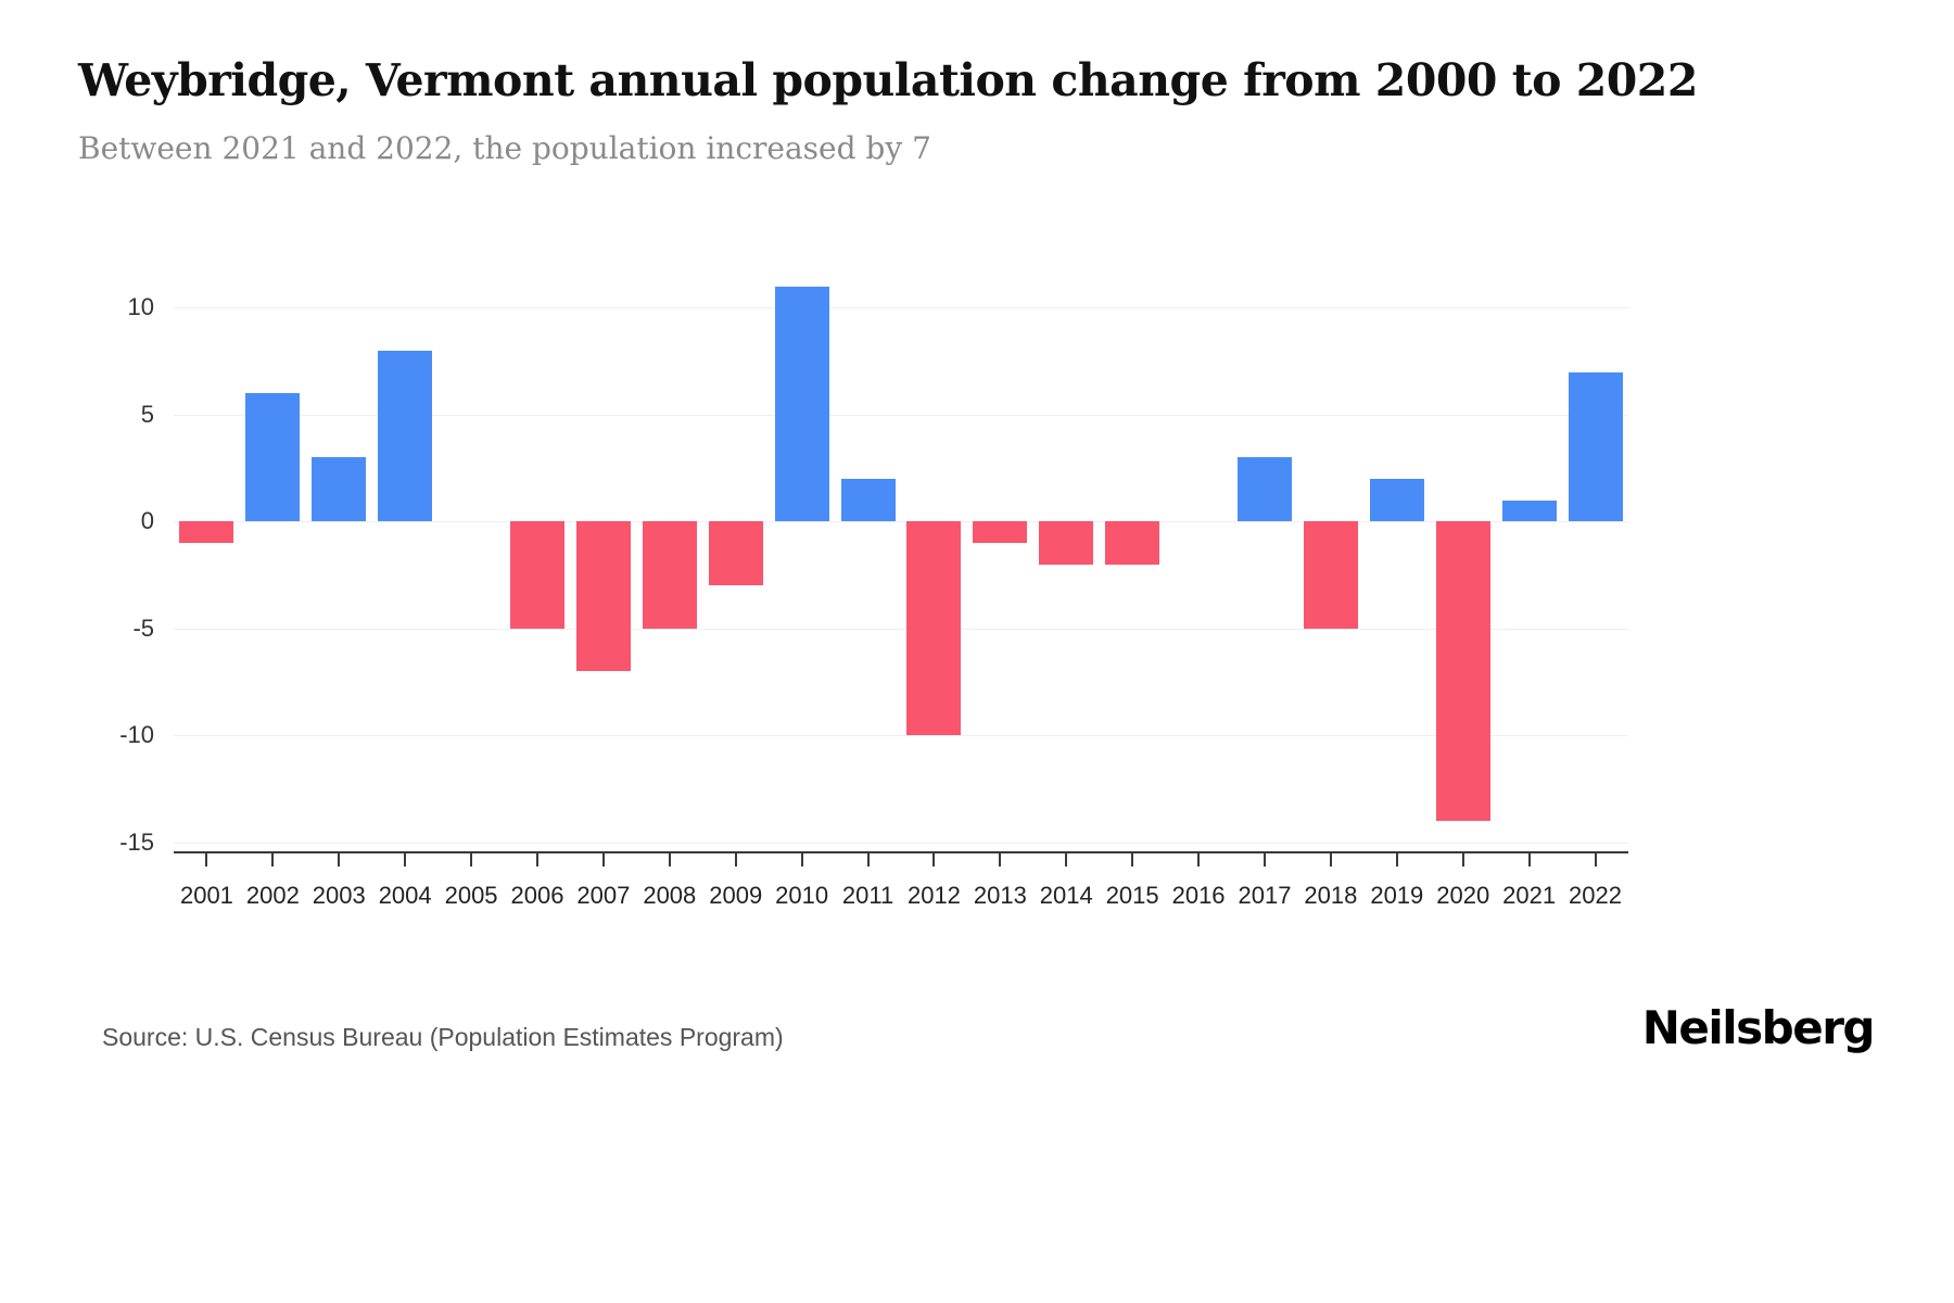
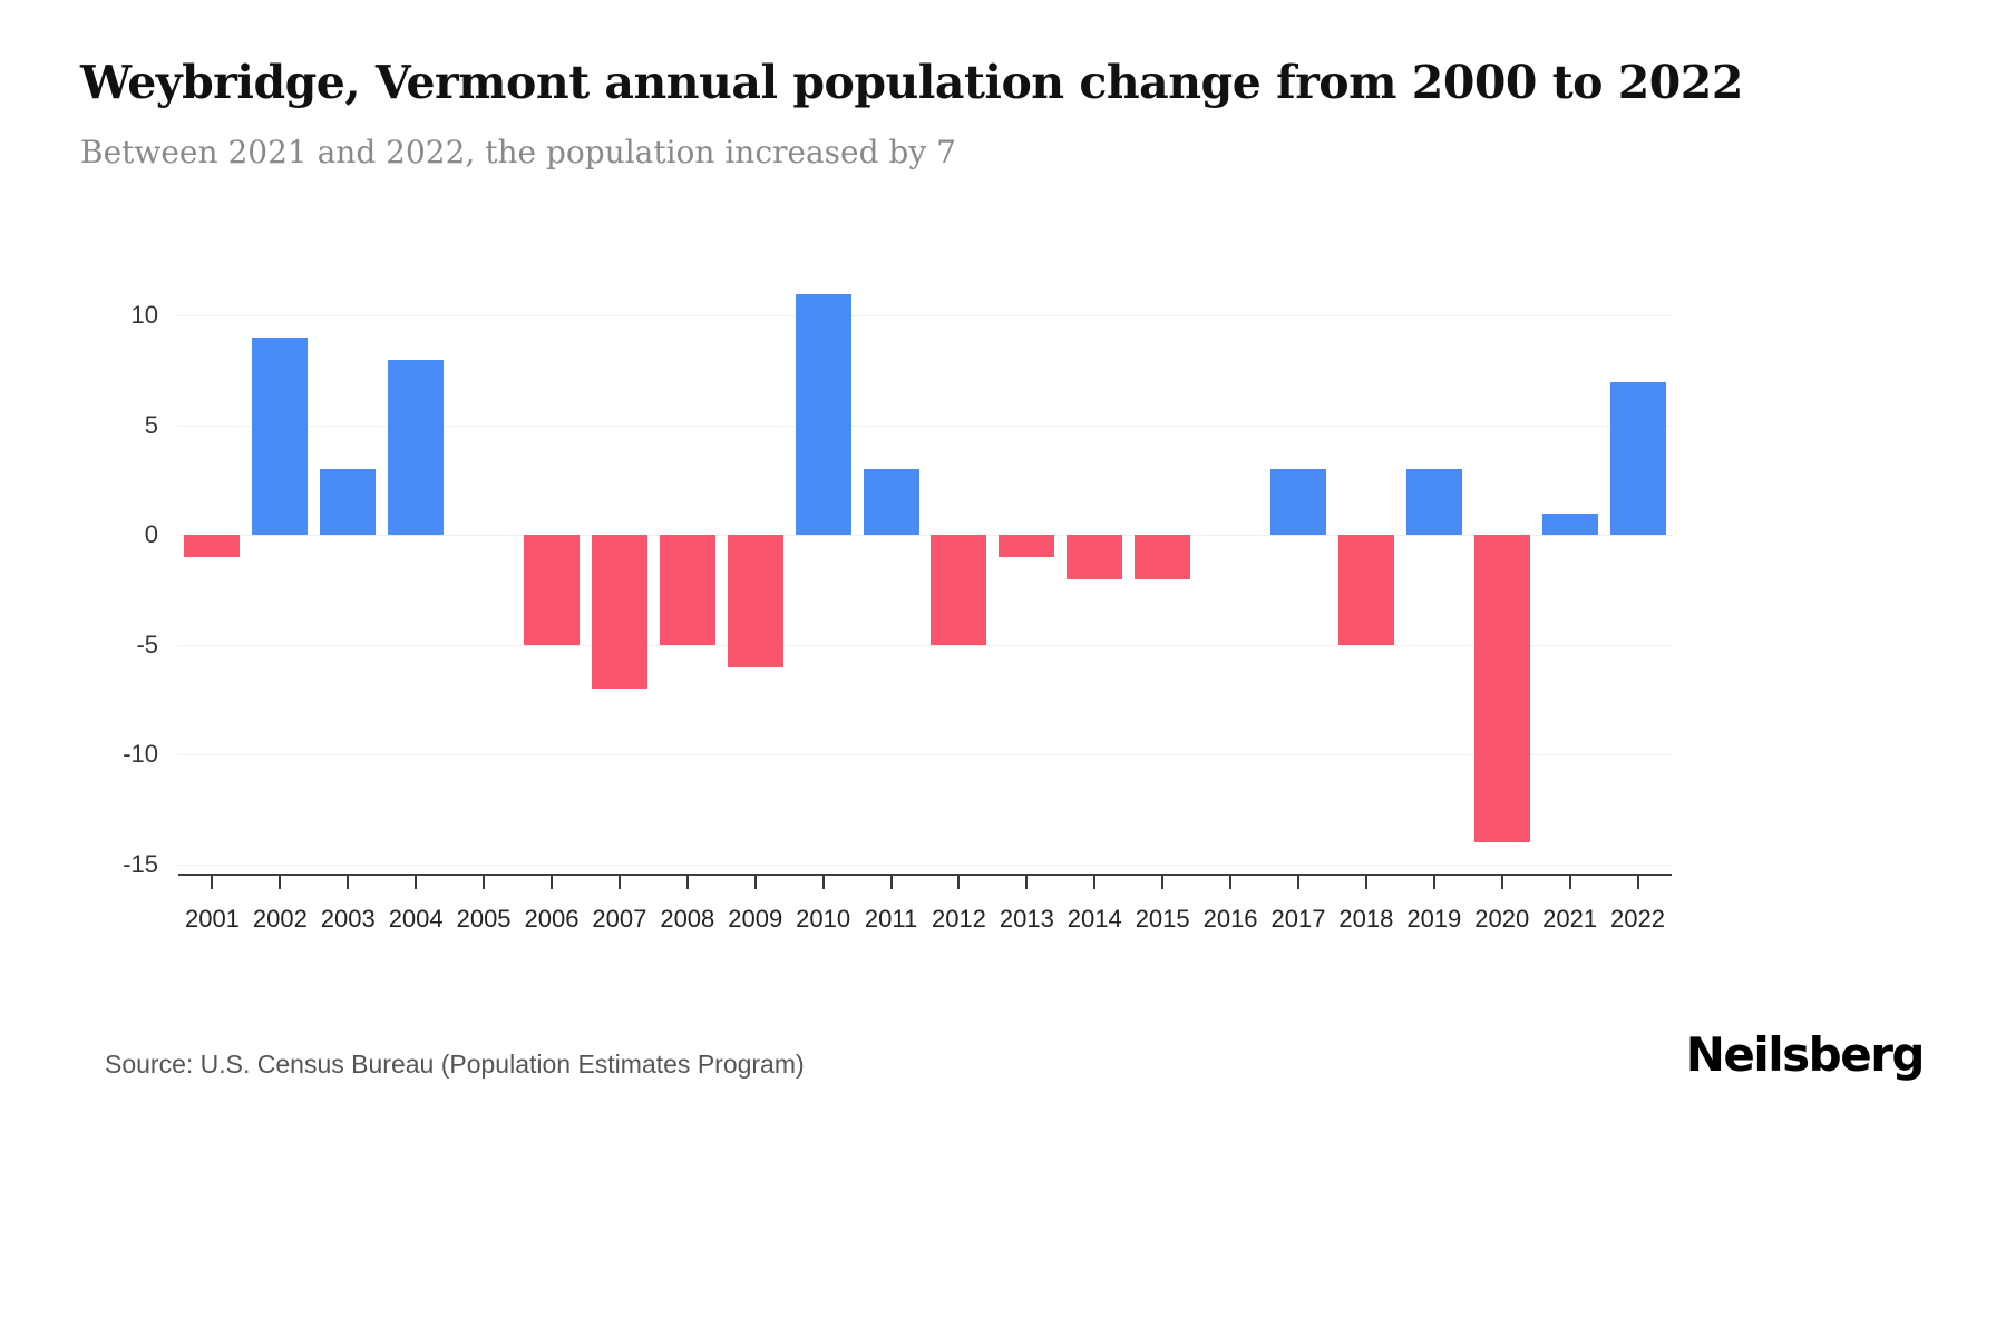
2002: 6 -> 9
2009: -3 -> -6
2011: 2 -> 3
2012: -10 -> -5
2019: 2 -> 3
